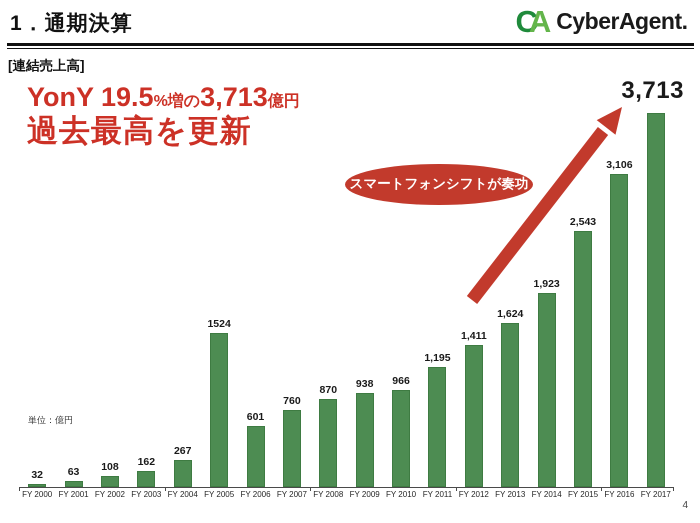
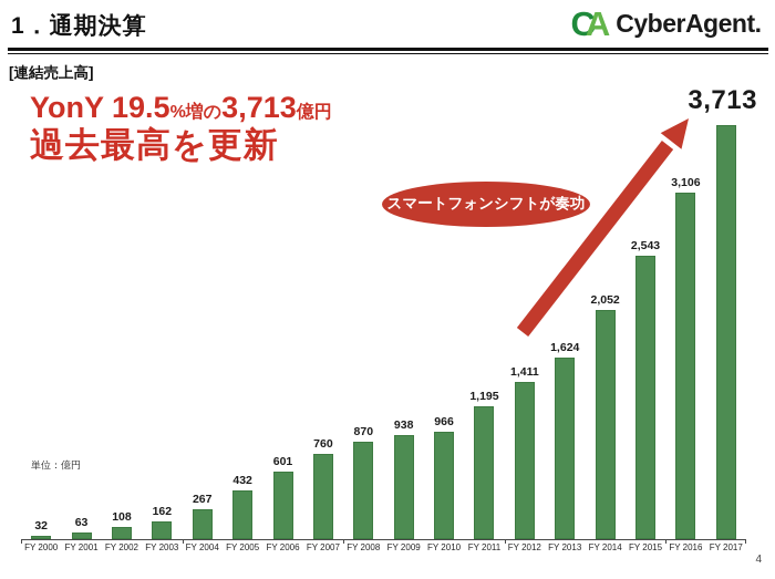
FY 2005: 1524 -> 432
FY 2014: 1,923 -> 2,052
